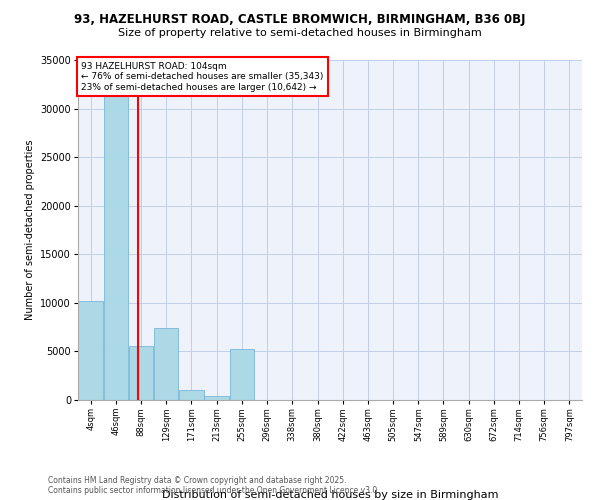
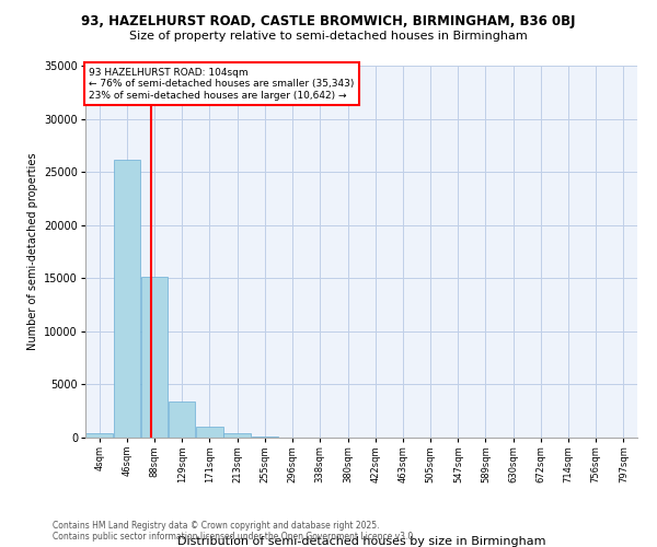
4sqm: 10200 -> 400
46sqm: 31400 -> 26100
88sqm: 5600 -> 15100
129sqm: 7400 -> 3400
255sqm: 5200 -> 100
